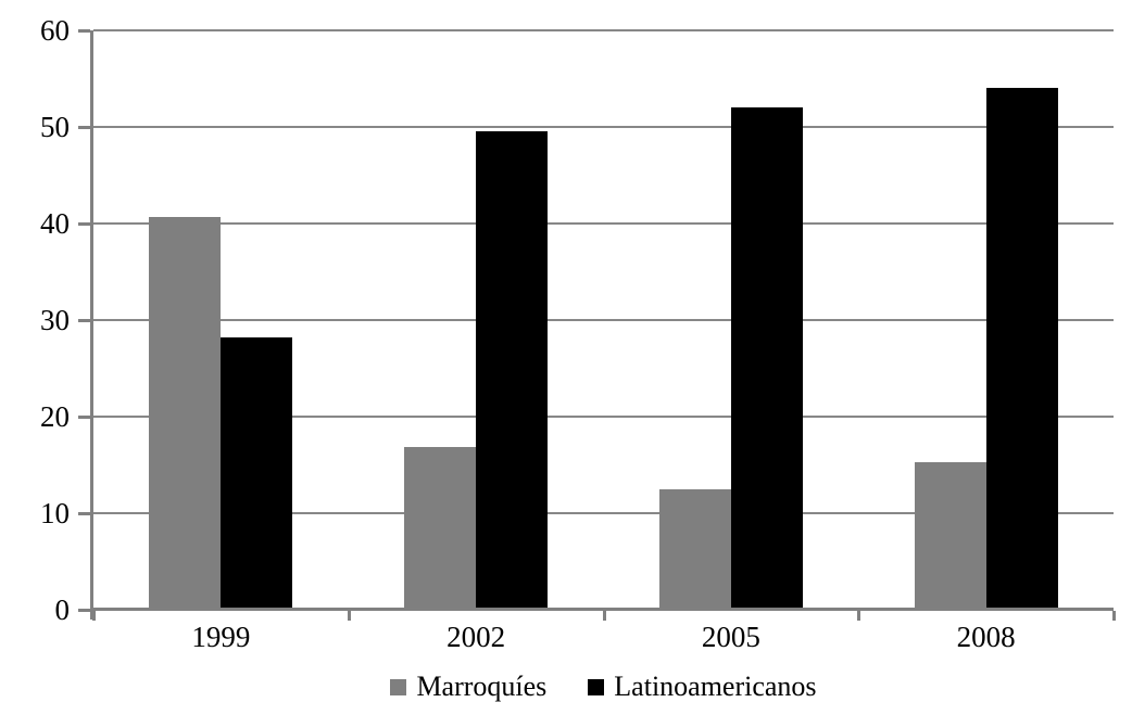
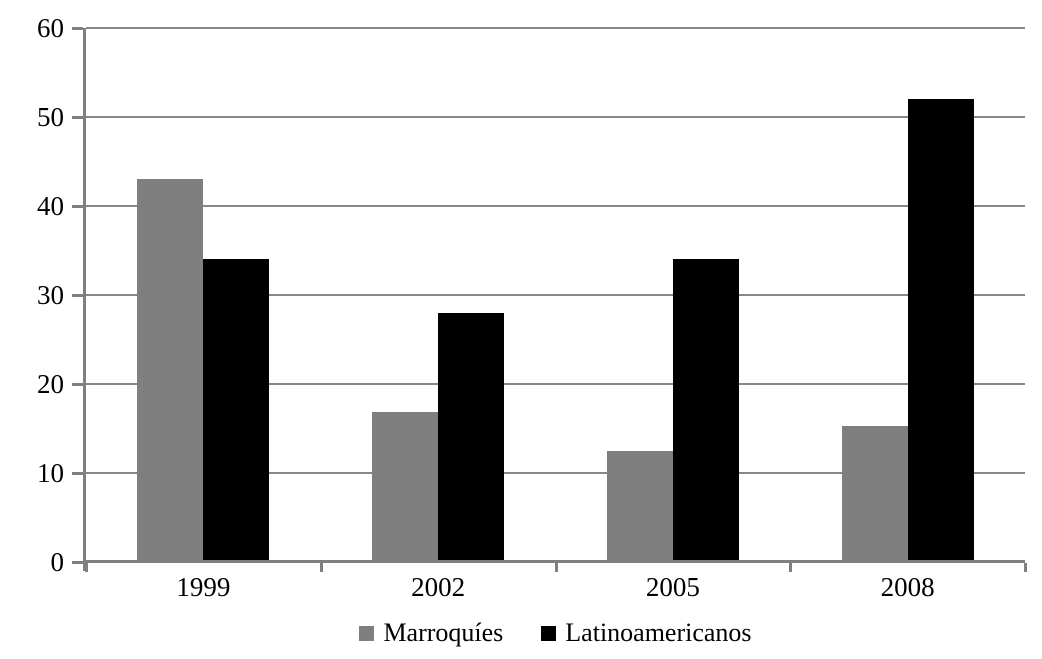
Marroquíes/1999: 41 -> 43
Latinoamericanos/1999: 28 -> 34
Latinoamericanos/2002: 50 -> 28
Latinoamericanos/2005: 52 -> 34
Latinoamericanos/2008: 54 -> 52
